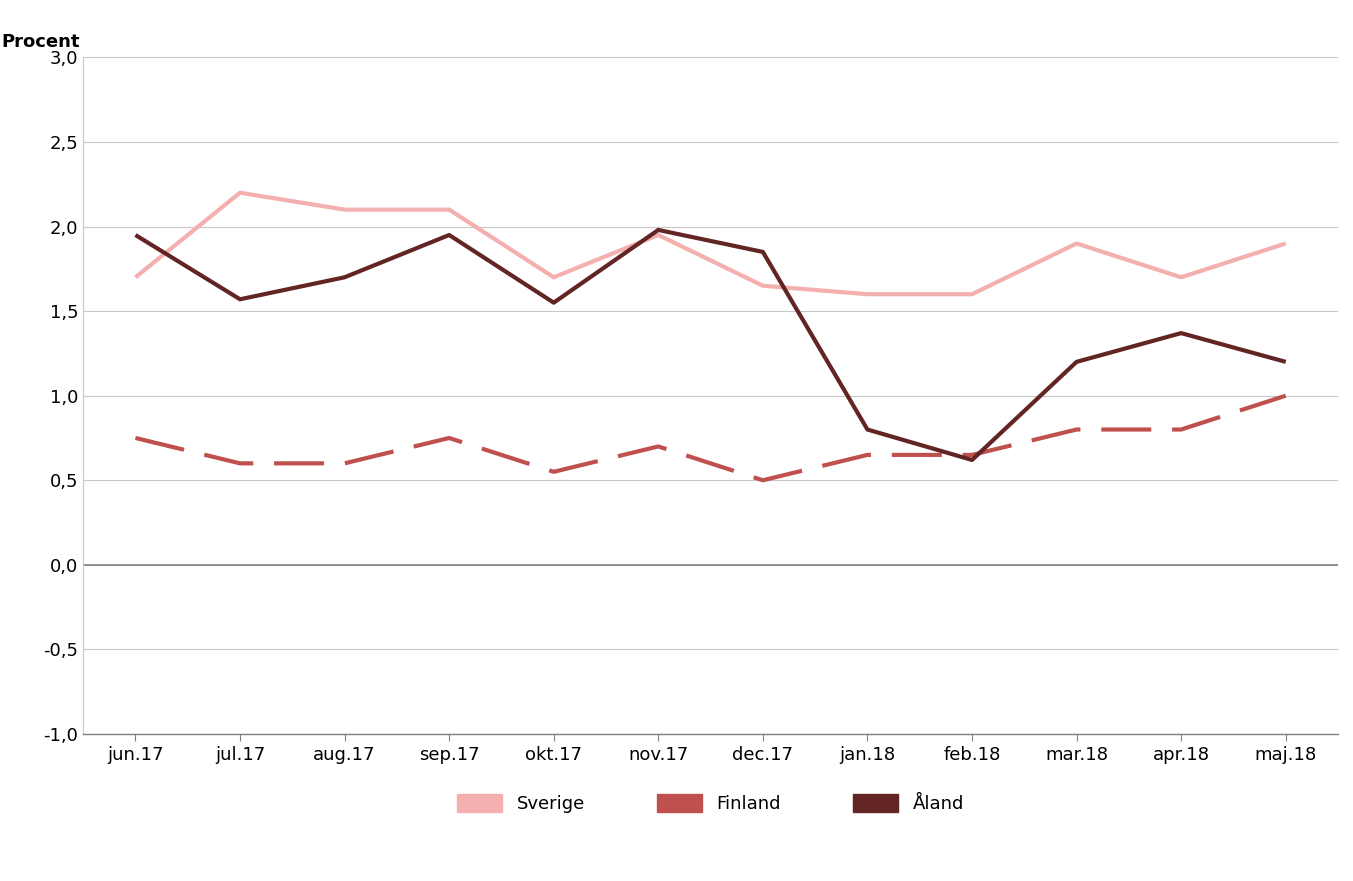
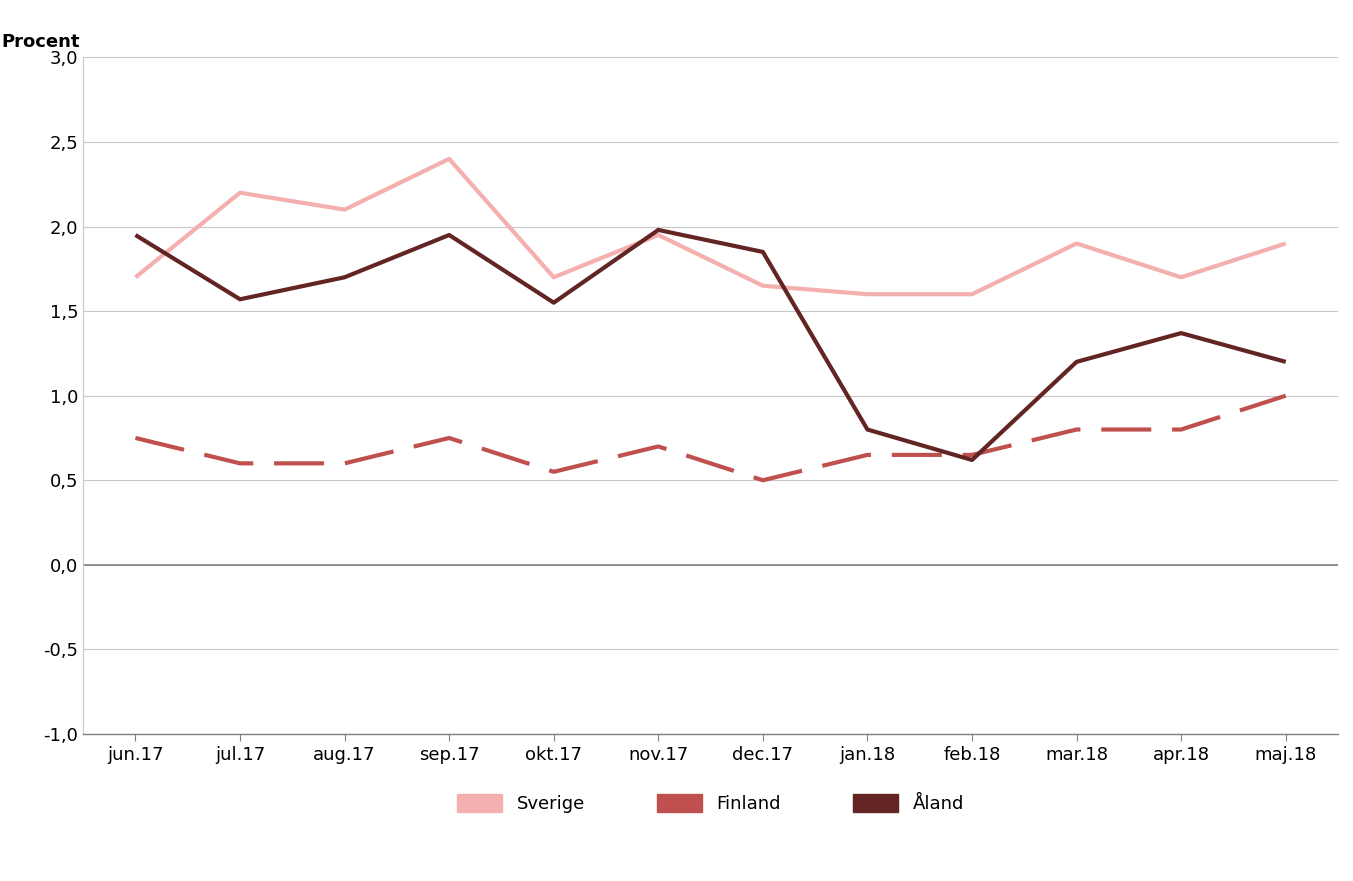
Sverige/sep.17: 2,10 -> 2,40
